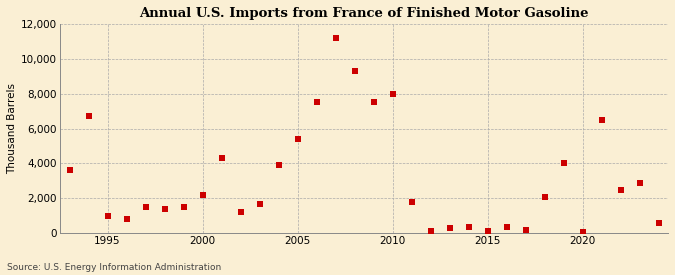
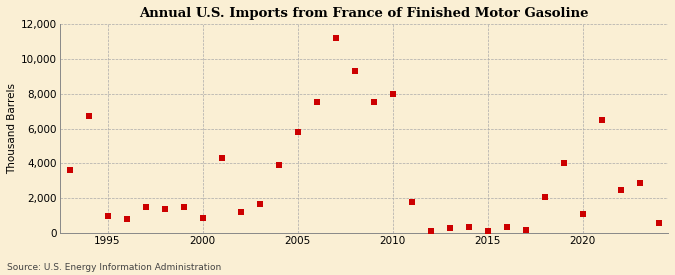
2000: 2,200 -> 900
2005: 5,400 -> 5,800
2020: 100 -> 1,100
